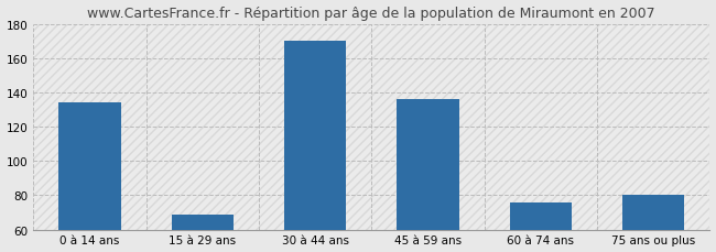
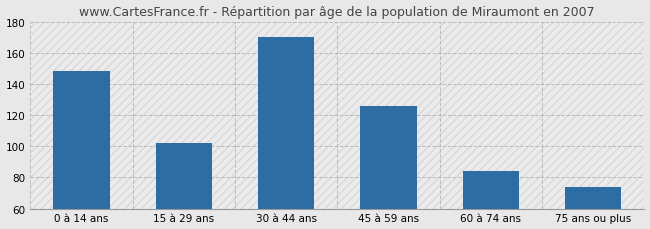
0 à 14 ans: 134 -> 148
15 à 29 ans: 69 -> 102
45 à 59 ans: 136 -> 126
60 à 74 ans: 76 -> 84
75 ans ou plus: 80 -> 74
